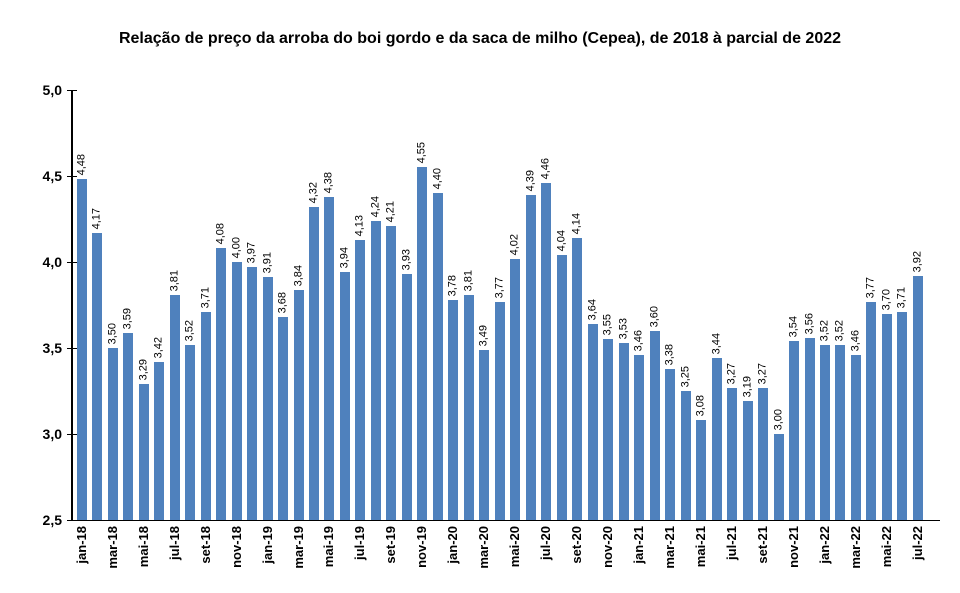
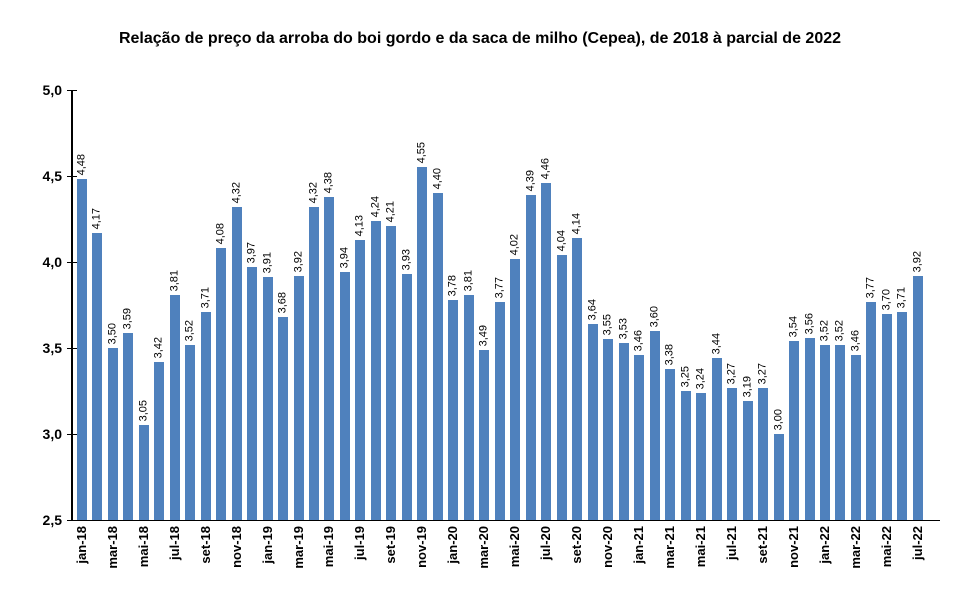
mai-18: 3,29 -> 3,05
nov-18: 4,00 -> 4,32
mar-19: 3,84 -> 3,92
mai-21: 3,08 -> 3,24
